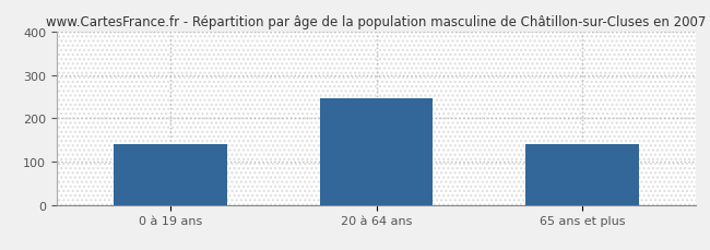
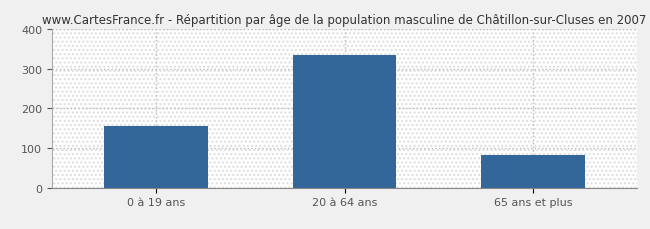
0 à 19 ans: 140 -> 155
20 à 64 ans: 245 -> 333
65 ans et plus: 140 -> 83
